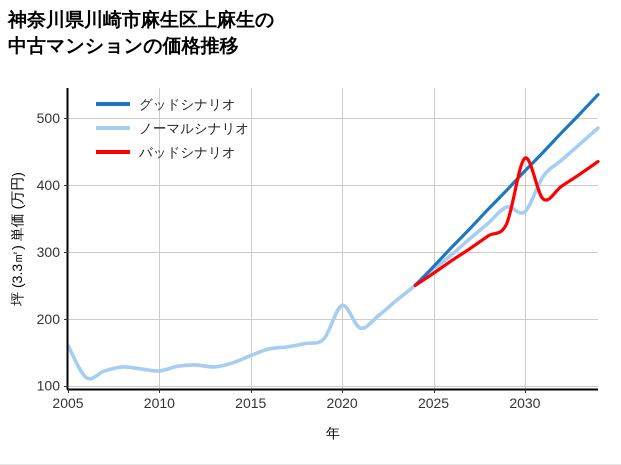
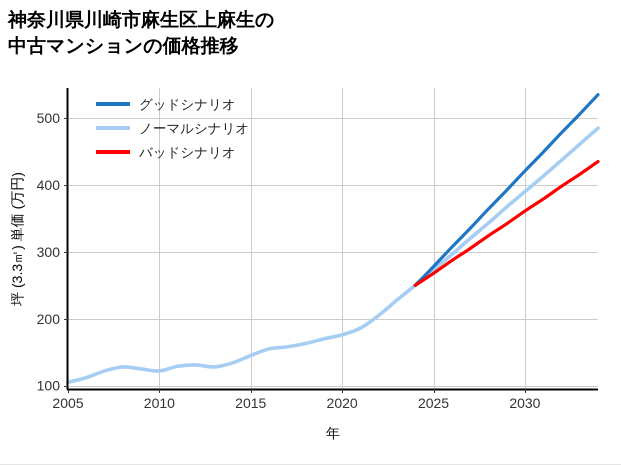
ノーマルシナリオ/2005: 160 -> 100
ノーマルシナリオ/2020: 220 -> 180
ノーマルシナリオ/2030: 360 -> 390
バッドシナリオ/2030: 440 -> 360
